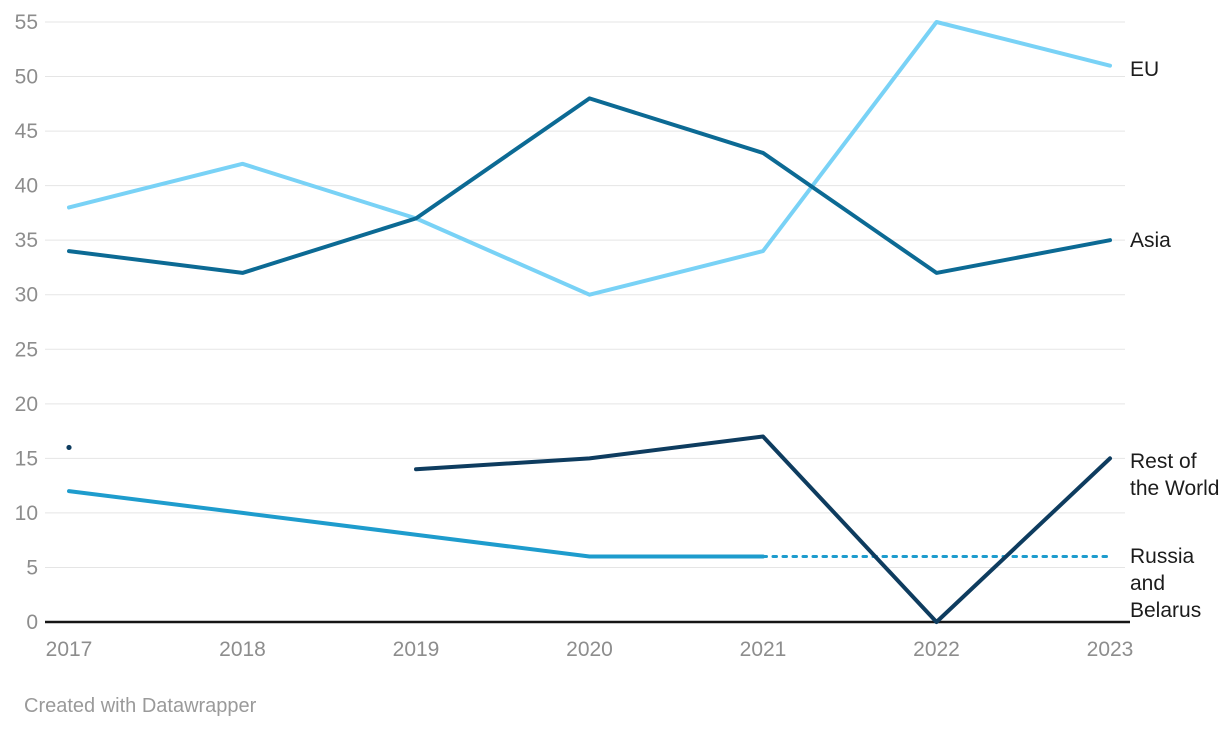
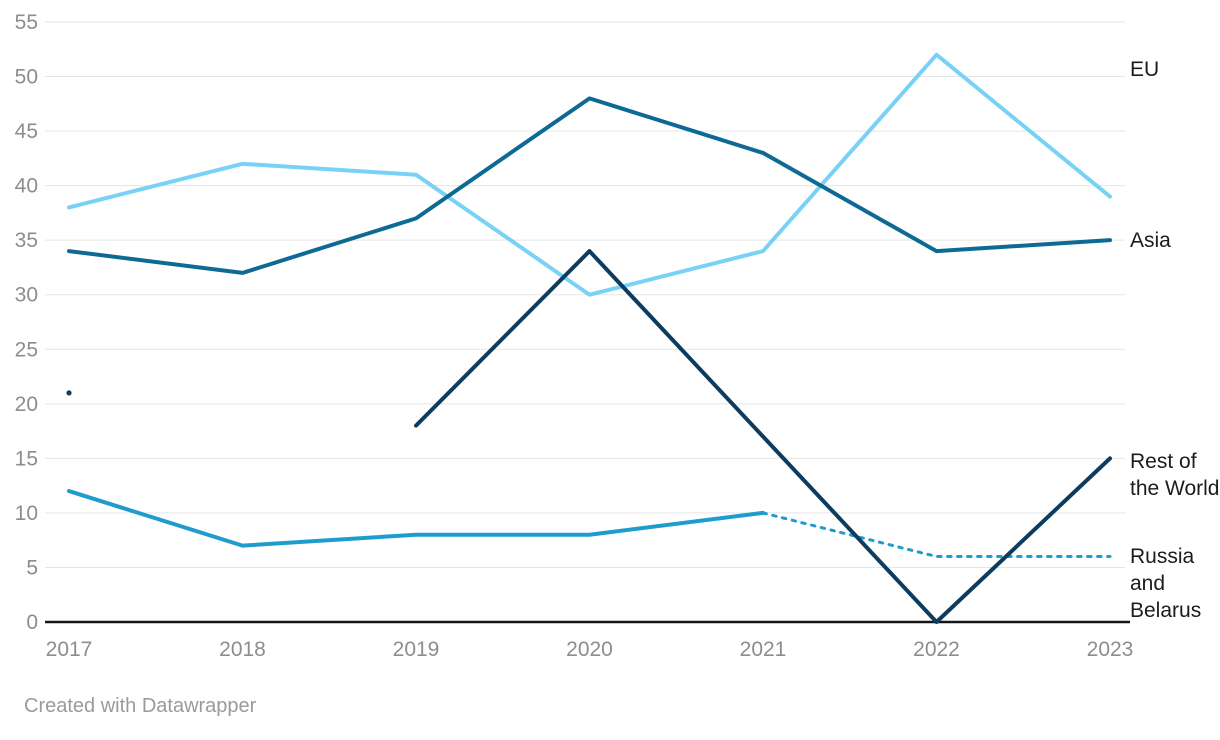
Rest of the World/2017: 16 -> 21
Russia and Belarus/2018: 10 -> 7
EU/2019: 37 -> 41
Rest of the World/2019: 14 -> 18
Russia and Belarus/2020: 6 -> 8
Rest of the World/2020: 15 -> 34
Russia and Belarus/2021: 6 -> 10
EU/2022: 55 -> 52
Asia/2022: 32 -> 34
EU/2023: 51 -> 39
